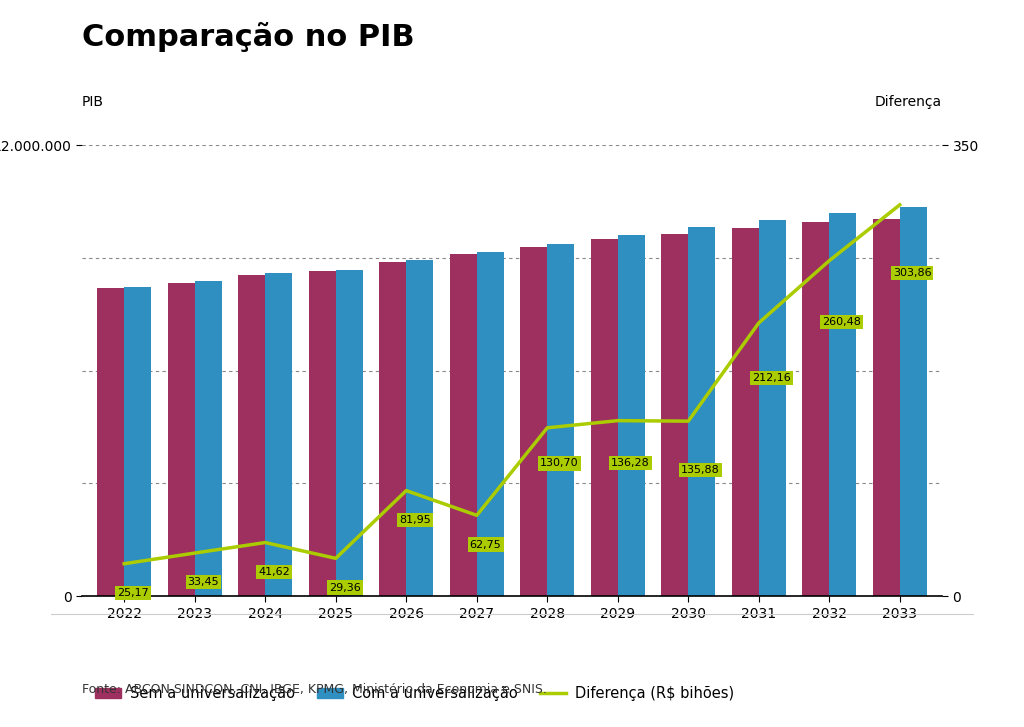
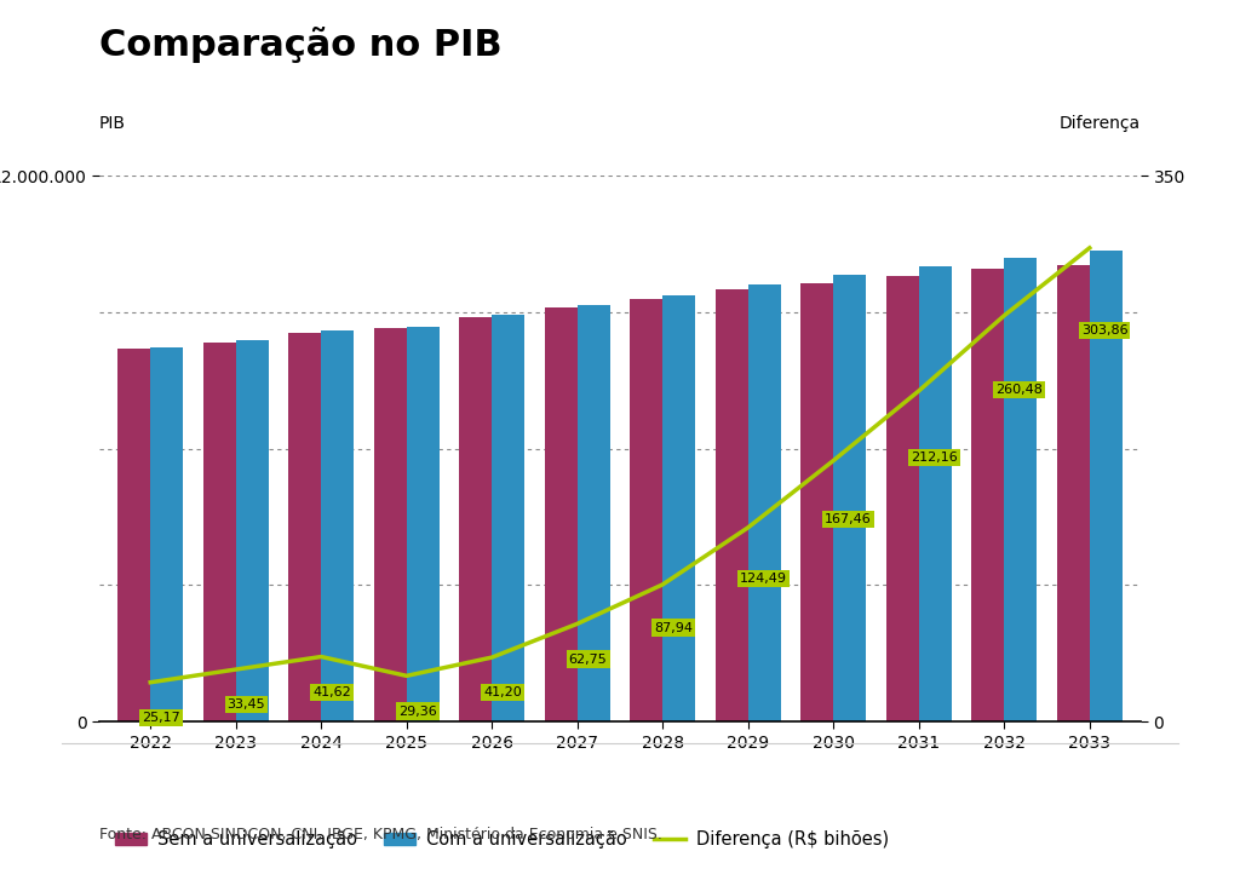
Diferença (R$ bihões)/2026: 81,95 -> 41,20
Diferença (R$ bihões)/2028: 130,70 -> 87,94
Diferença (R$ bihões)/2029: 136,28 -> 124,49
Diferença (R$ bihões)/2030: 135,88 -> 167,46
